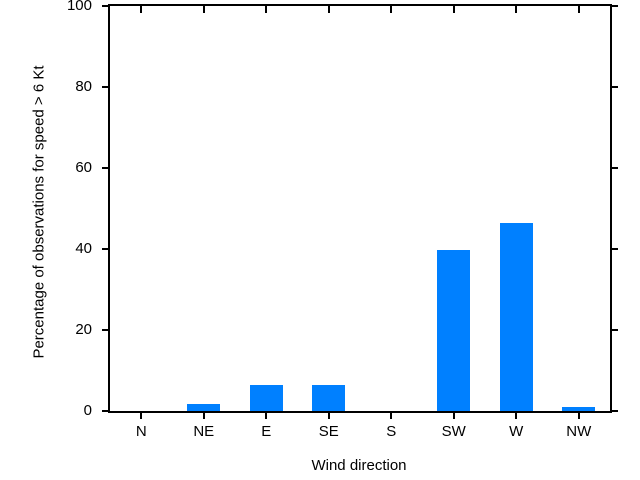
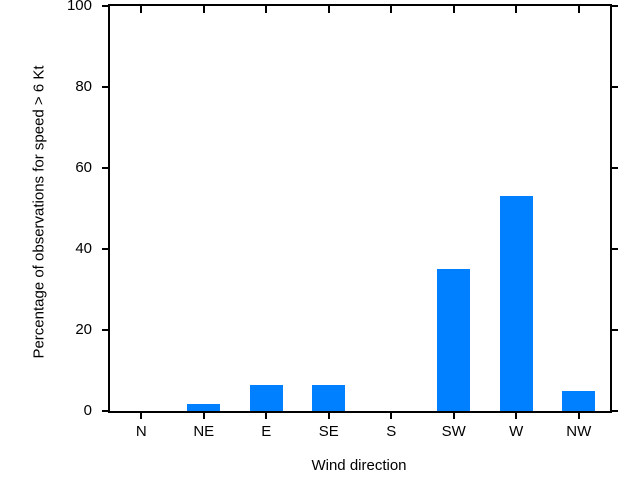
SW: 40 -> 35
W: 46 -> 53
NW: 1 -> 5
